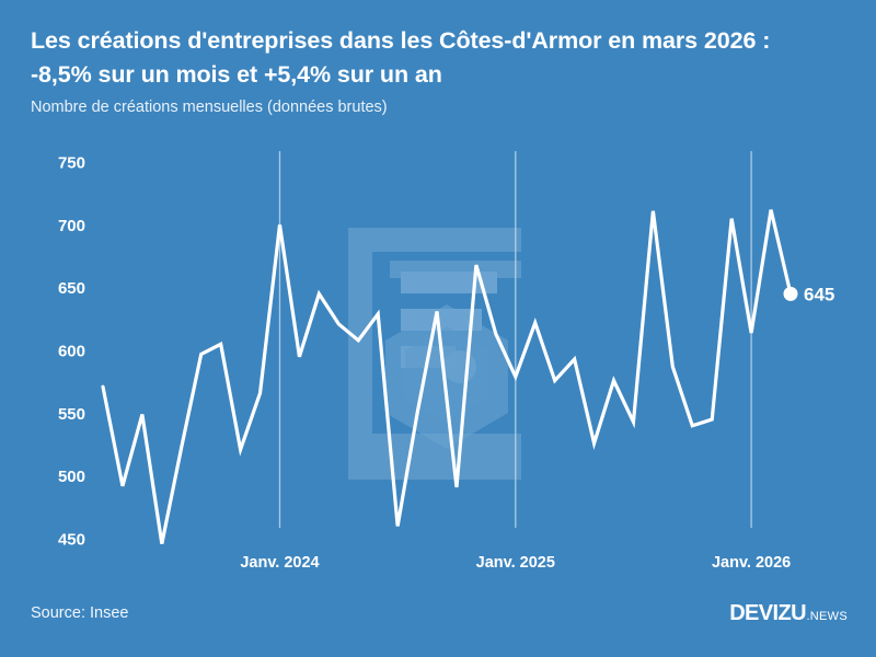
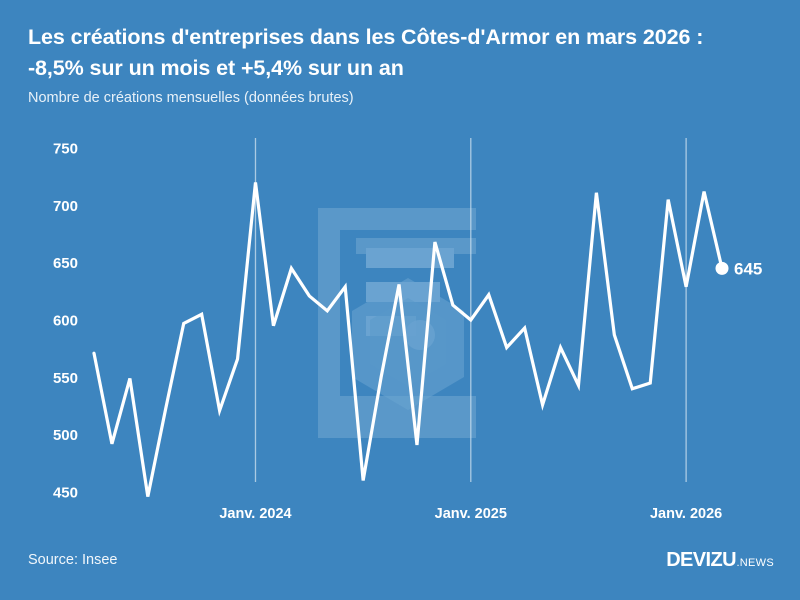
Janv. 2024: 700 -> 720
Janv. 2025: 579 -> 600
Janv. 2026: 614 -> 629
